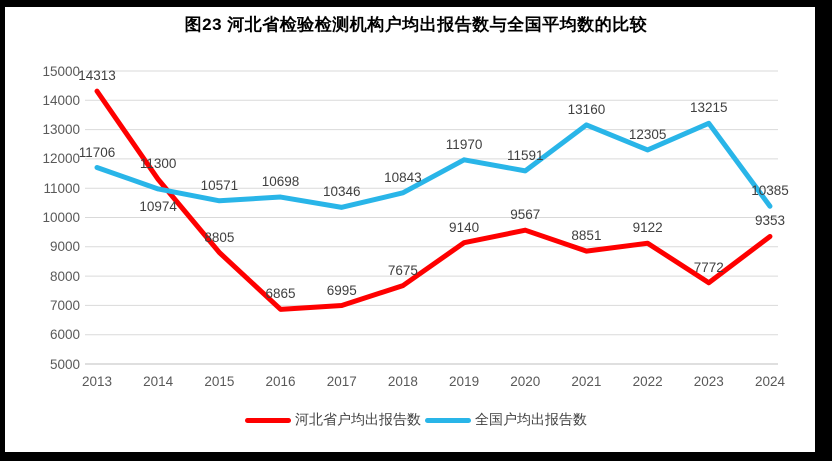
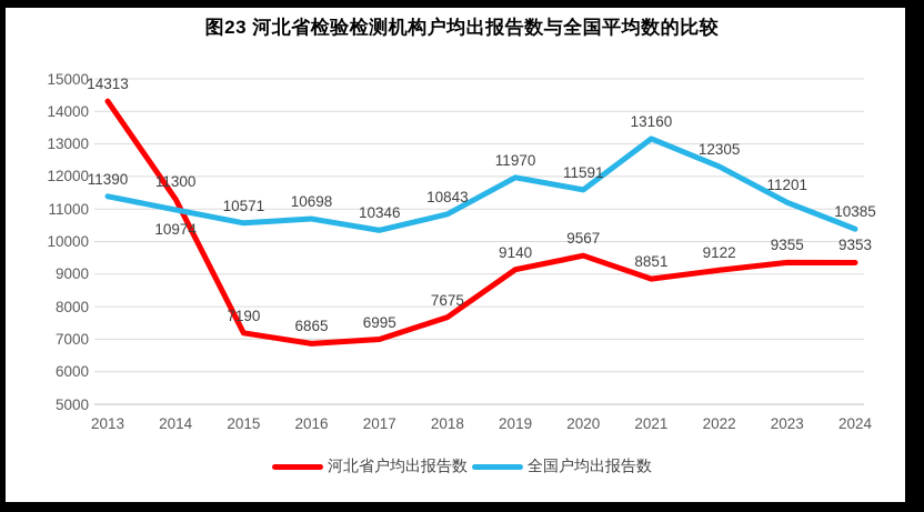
全国户均出报告数/2013: 11706 -> 11390
河北省户均出报告数/2015: 8805 -> 7190
河北省户均出报告数/2023: 7772 -> 9355
全国户均出报告数/2023: 13215 -> 11201
